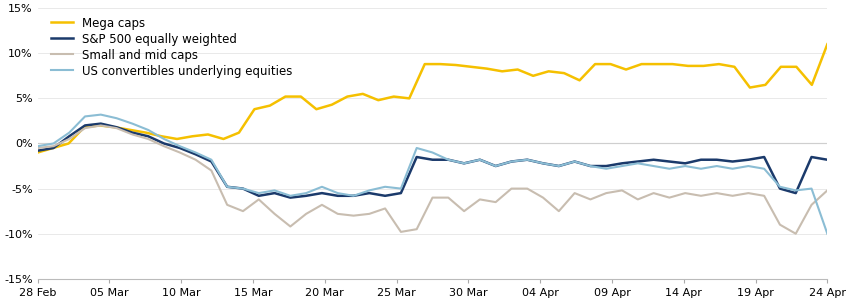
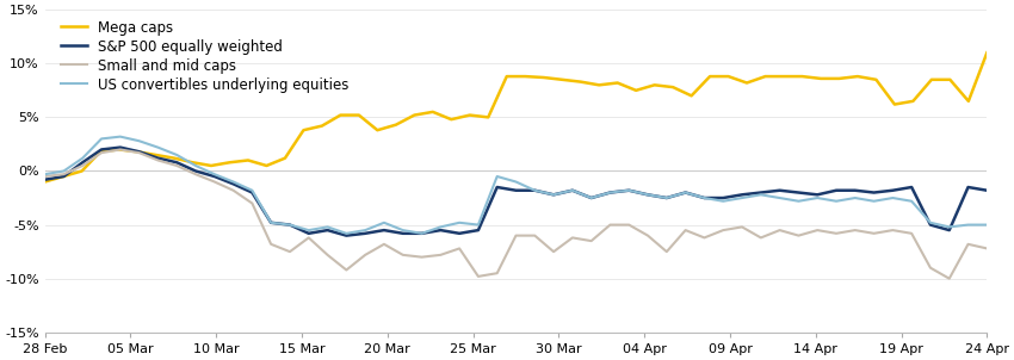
Small and mid caps/24 Apr: -5.2% -> -7.2%
US convertibles underlying equities/24 Apr: -10.0% -> -5.0%
